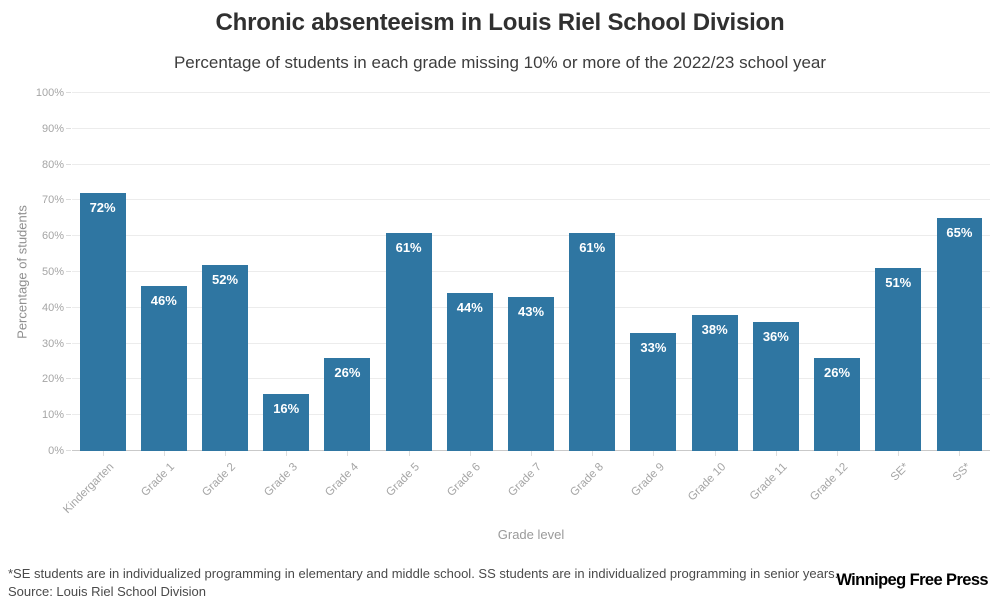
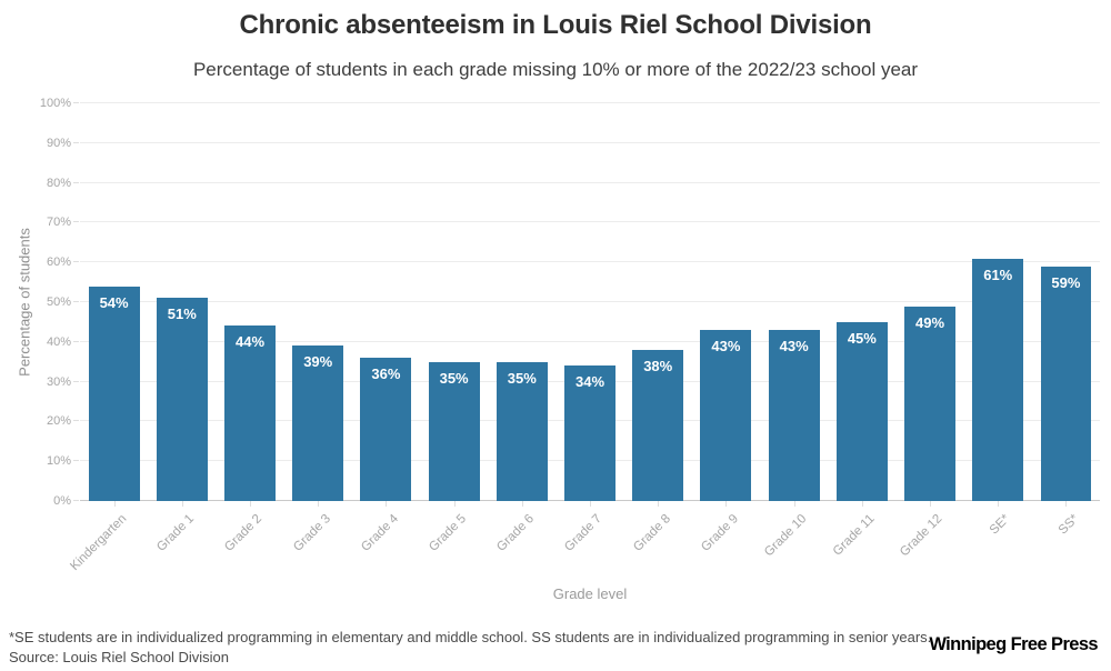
Kindergarten: 72% -> 54%
Grade 1: 46% -> 51%
Grade 2: 52% -> 44%
Grade 3: 16% -> 39%
Grade 4: 26% -> 36%
Grade 5: 61% -> 35%
Grade 6: 44% -> 35%
Grade 7: 43% -> 34%
Grade 8: 61% -> 38%
Grade 9: 33% -> 43%
Grade 10: 38% -> 43%
Grade 11: 36% -> 45%
Grade 12: 26% -> 49%
SE*: 51% -> 61%
SS*: 65% -> 59%
